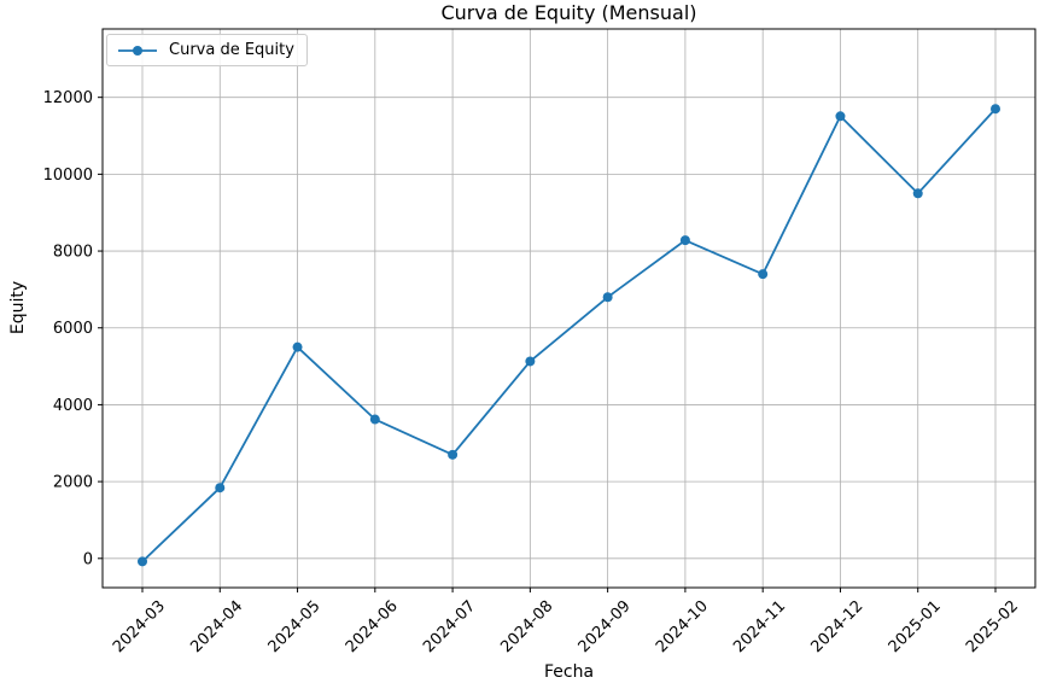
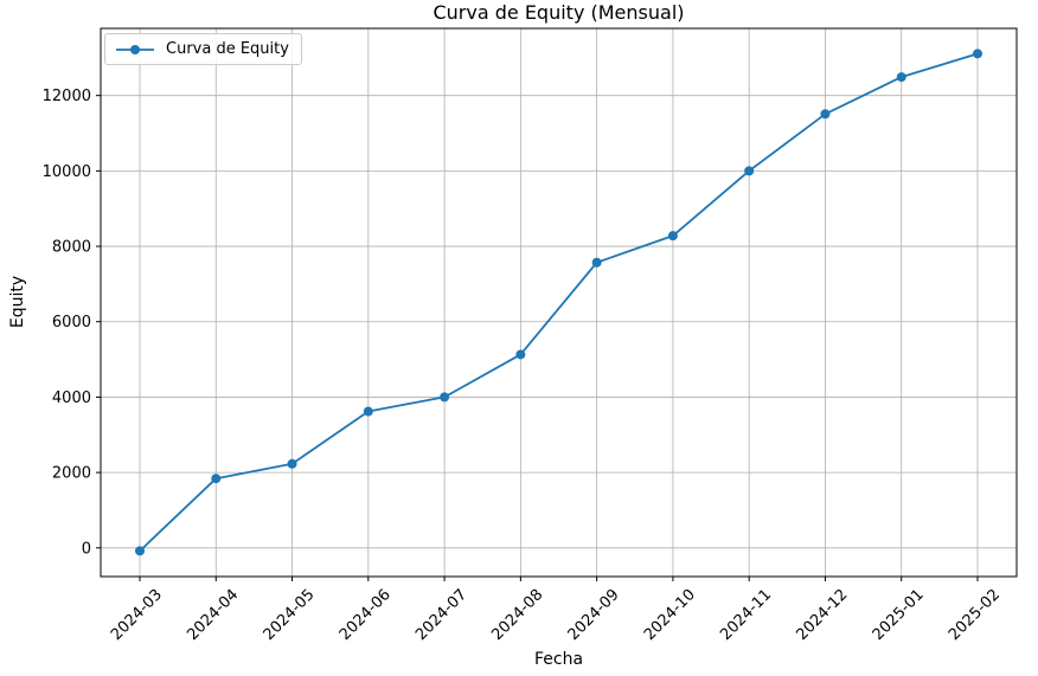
2024-05: 5500 -> 2200
2024-07: 2700 -> 4000
2024-09: 6800 -> 7600
2024-11: 7400 -> 10000
2025-01: 9500 -> 12500
2025-02: 11700 -> 13100
